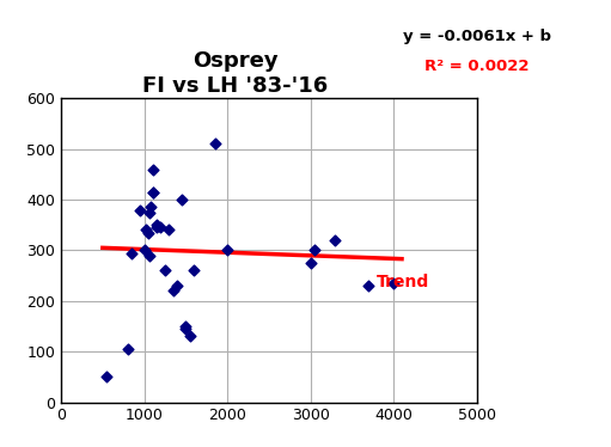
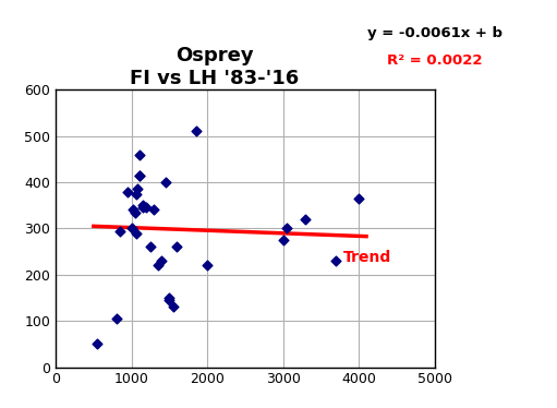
2000: 300 -> 220
4000: 235 -> 365
